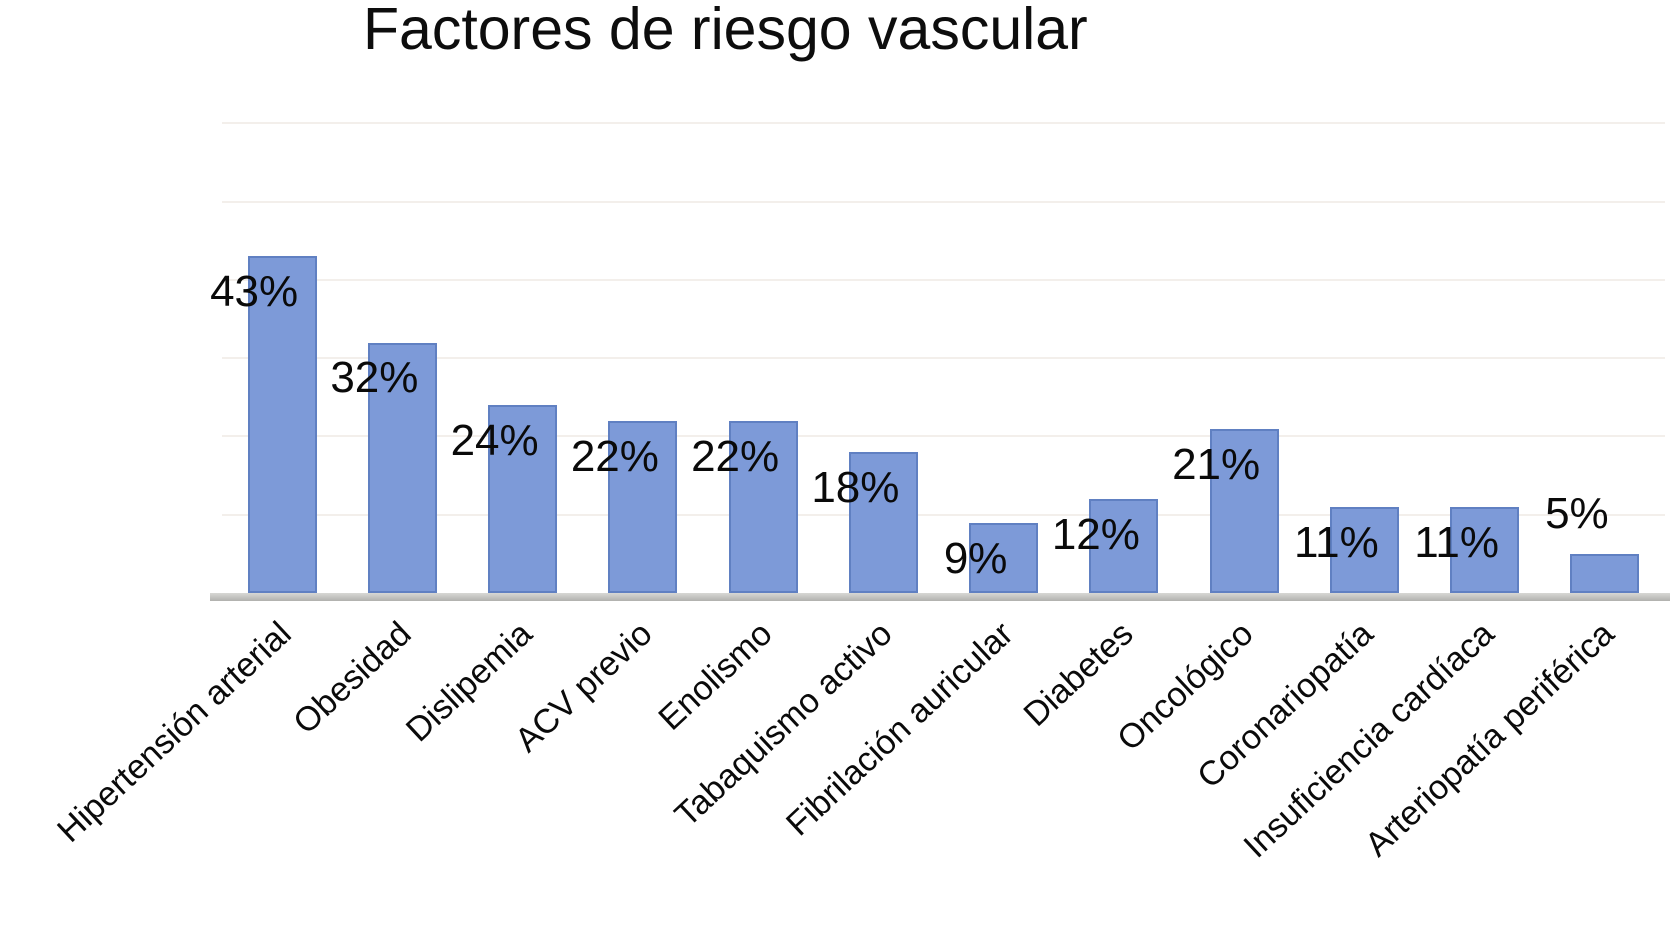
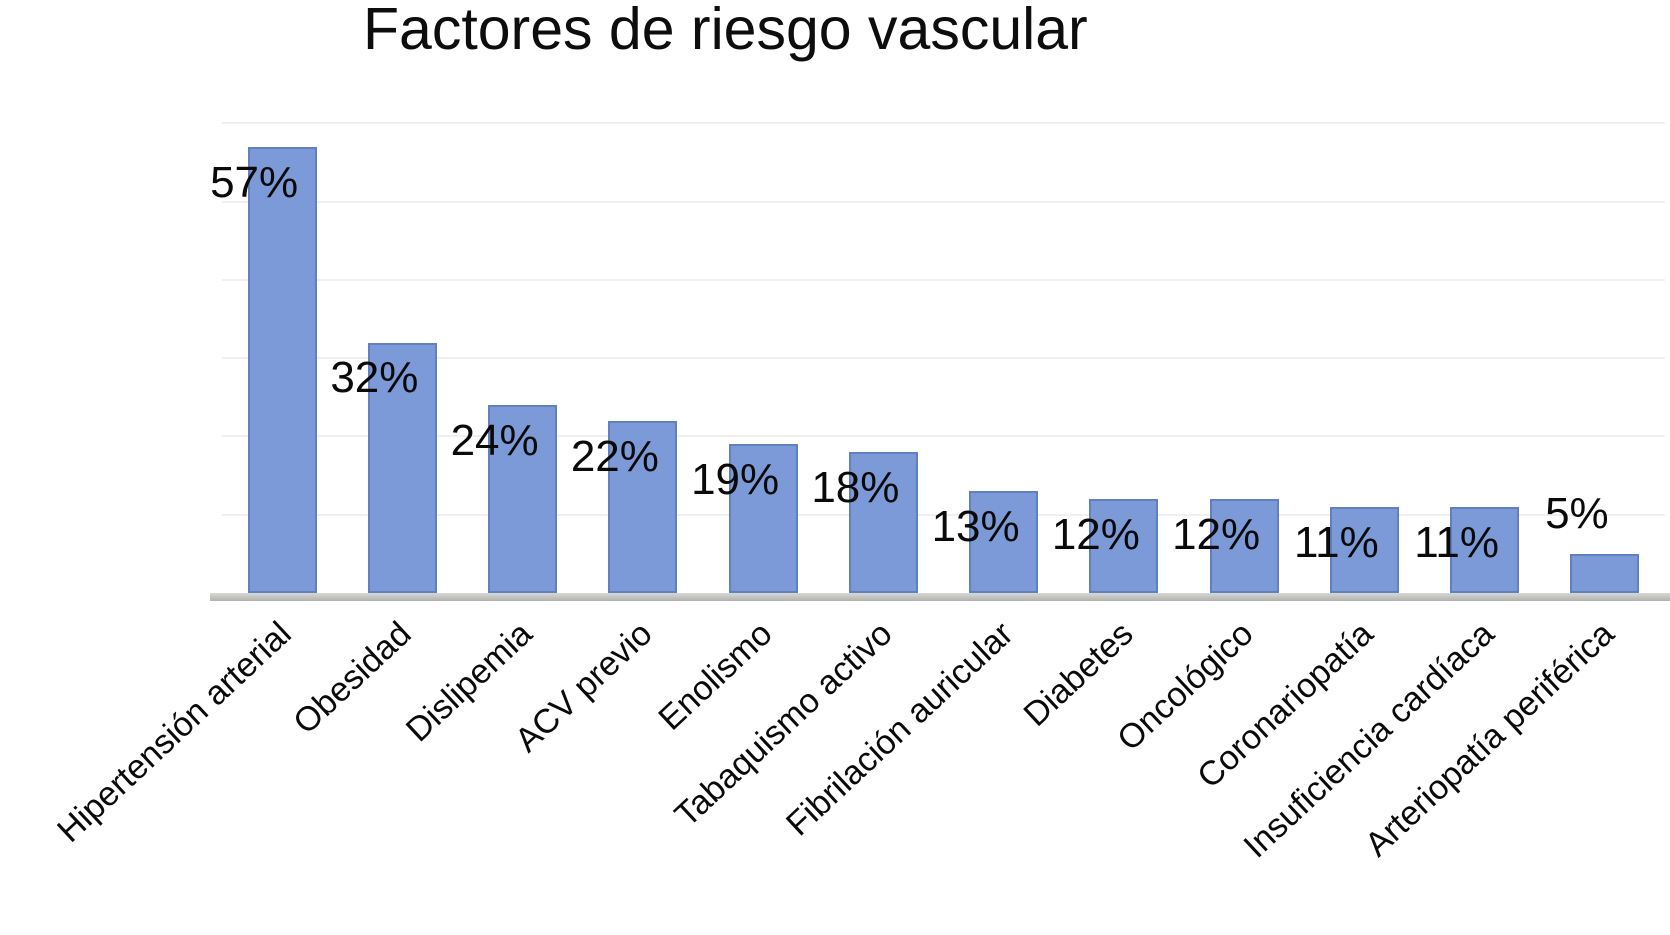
Hipertensión arterial: 43% -> 57%
Enolismo: 22% -> 19%
Fibrilación auricular: 9% -> 13%
Oncológico: 21% -> 12%
